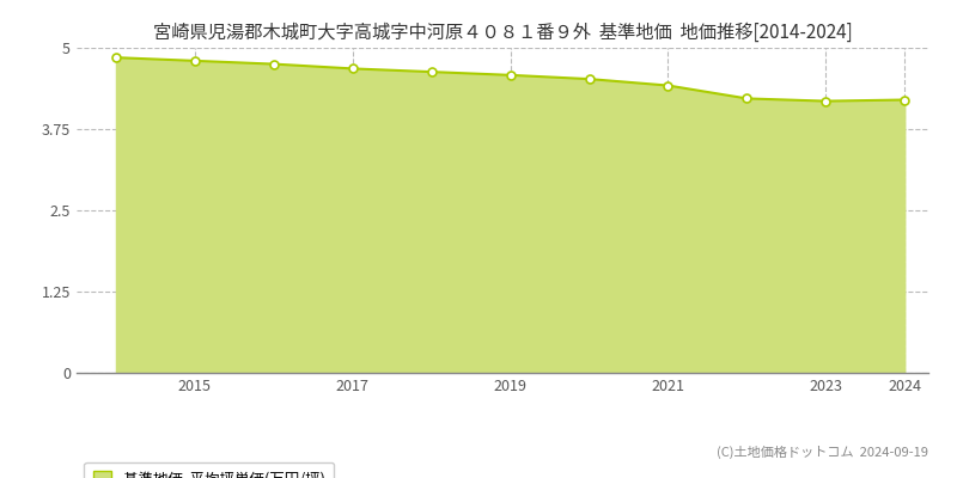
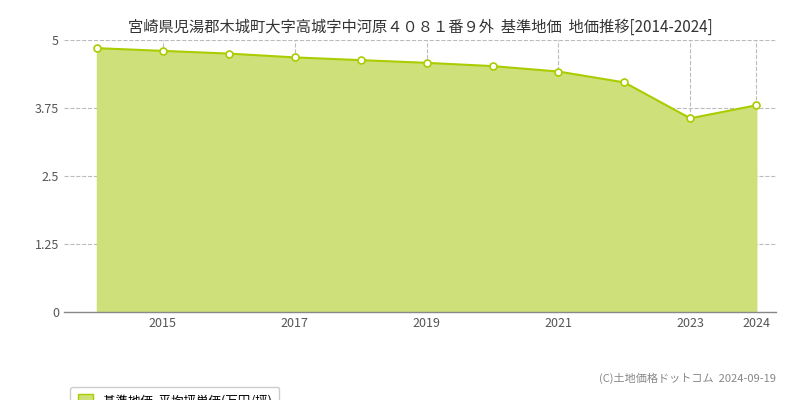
2023: 4.18 -> 3.56
2024: 4.20 -> 3.80
